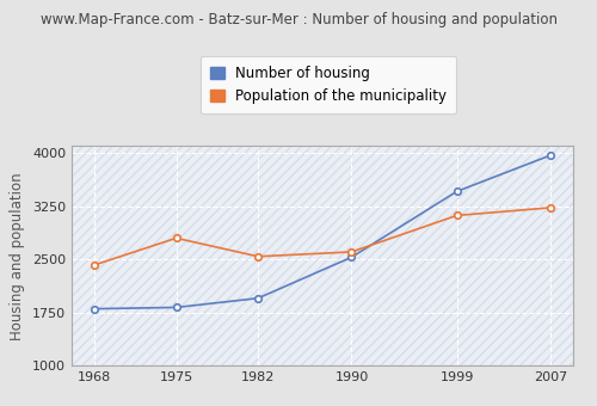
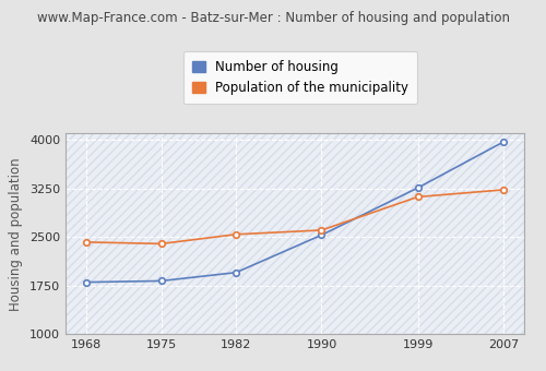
Population of the municipality/1975: 2800 -> 2400
Number of housing/1999: 3460 -> 3260
